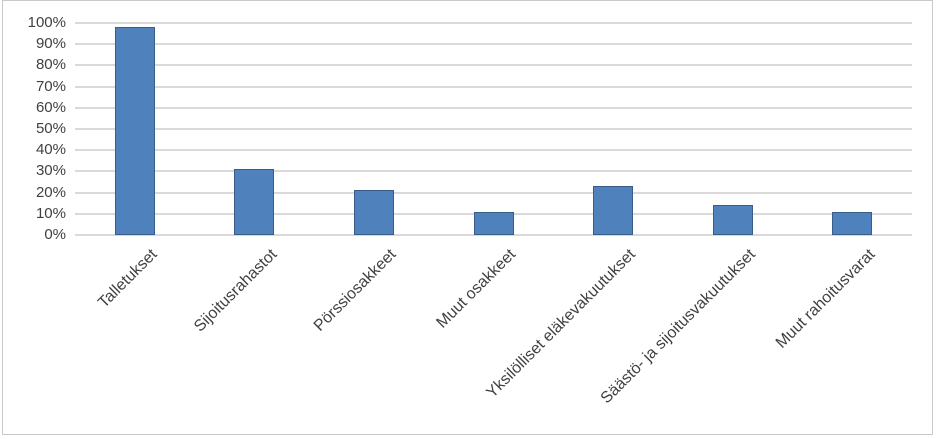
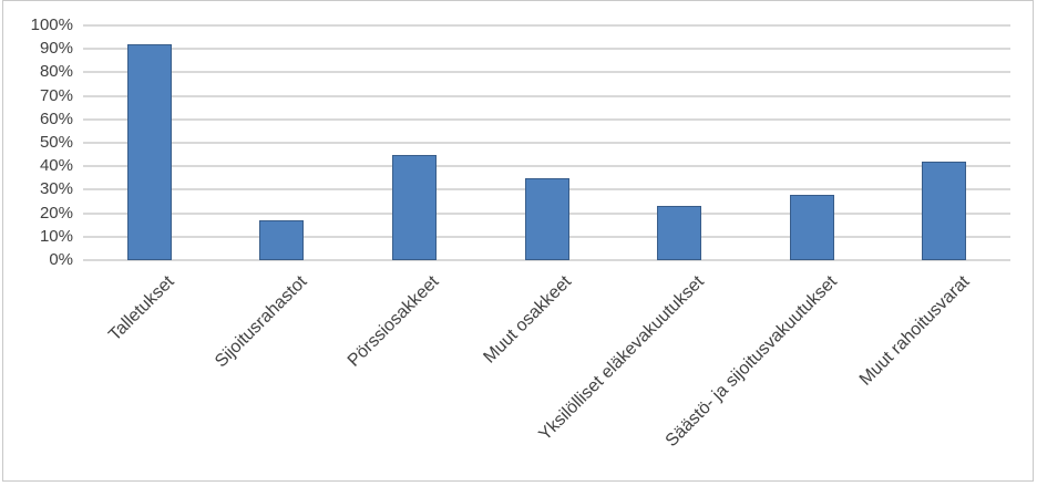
Talletukset: 98% -> 92%
Sijoitusrahastot: 31% -> 17%
Pörssiosakkeet: 21% -> 45%
Muut osakkeet: 11% -> 35%
Säästö- ja sijoitusvakuutukset: 14% -> 28%
Muut rahoitusvarat: 11% -> 42%
